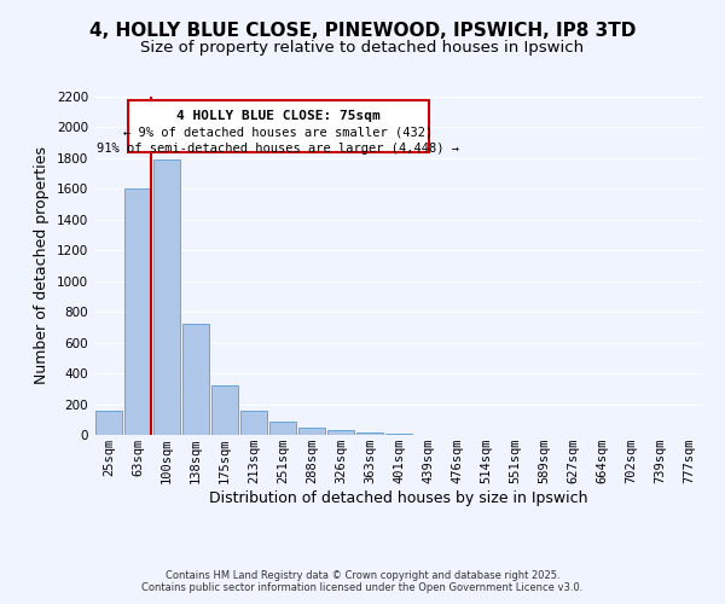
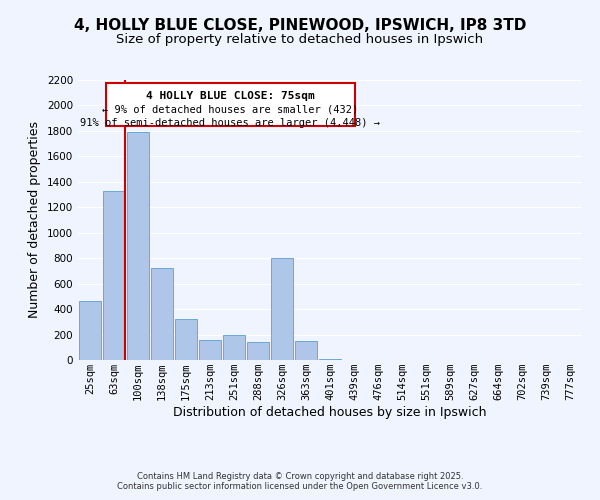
25sqm: 160 -> 460
63sqm: 1600 -> 1330
251sqm: 80 -> 200
288sqm: 50 -> 140
326sqm: 30 -> 800
363sqm: 20 -> 150
